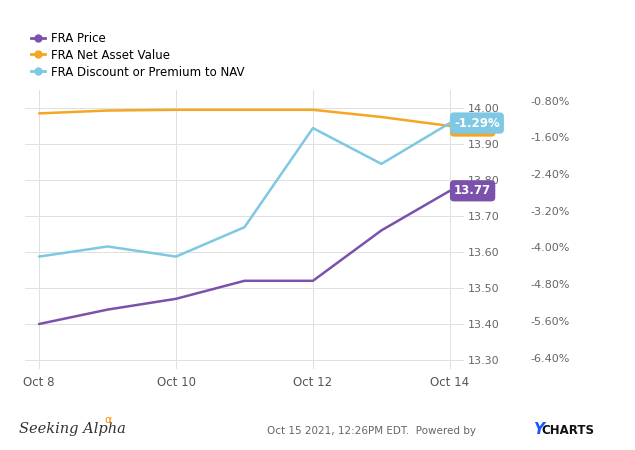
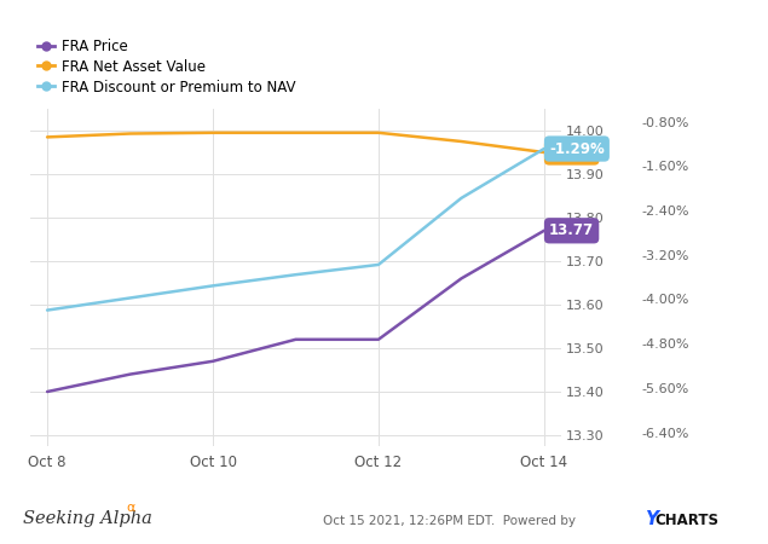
FRA Discount or Premium to NAV/Oct 10: -4.20% -> -3.76%
FRA Discount or Premium to NAV/Oct 12: -1.40% -> -3.38%
